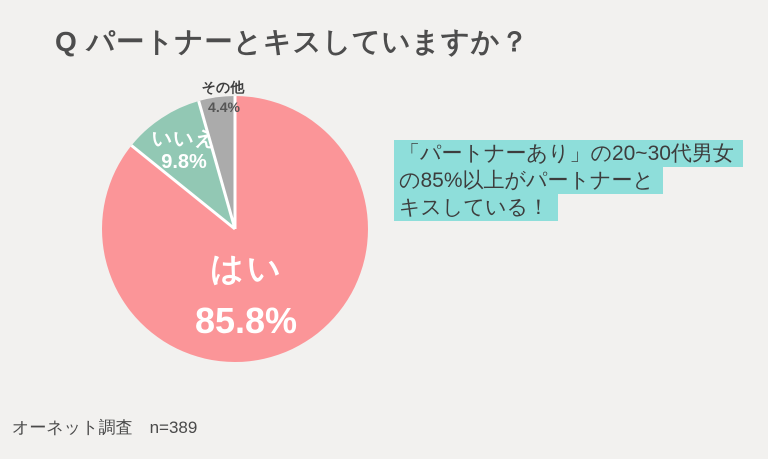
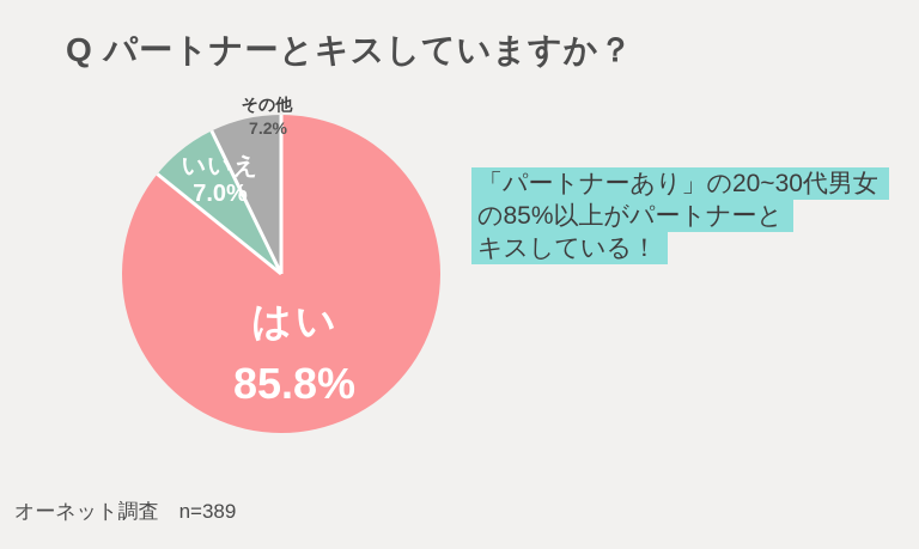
いいえ: 9.8% -> 7.0%
その他: 4.4% -> 7.2%
